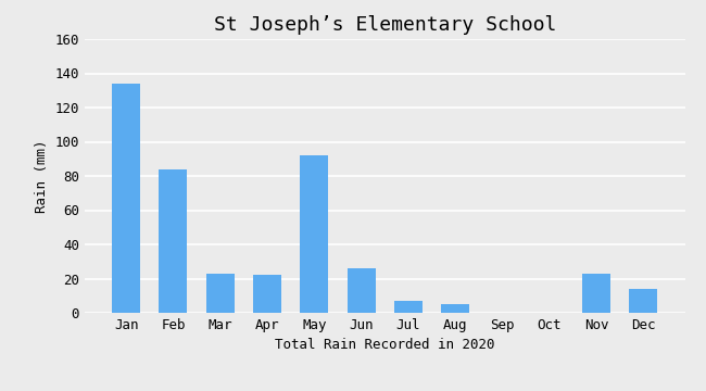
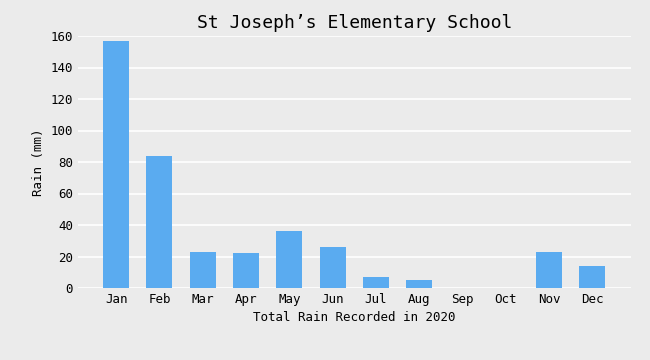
Jan: 134 -> 157
May: 92 -> 36
